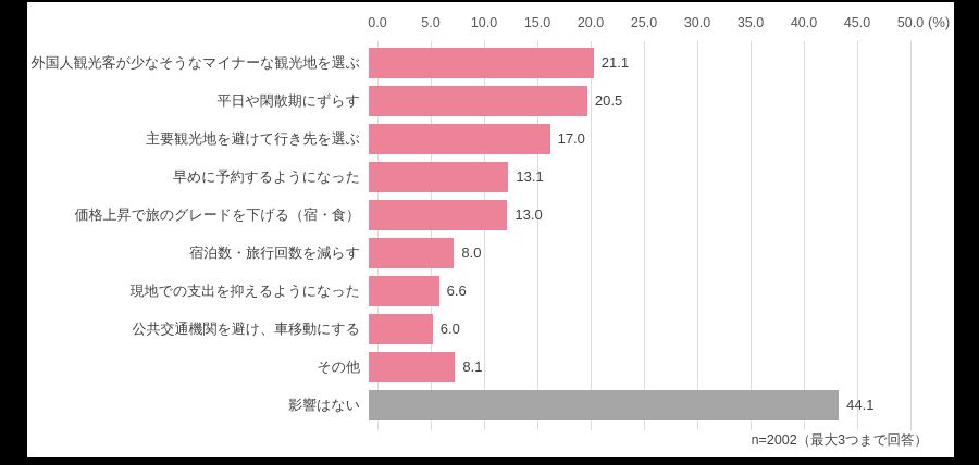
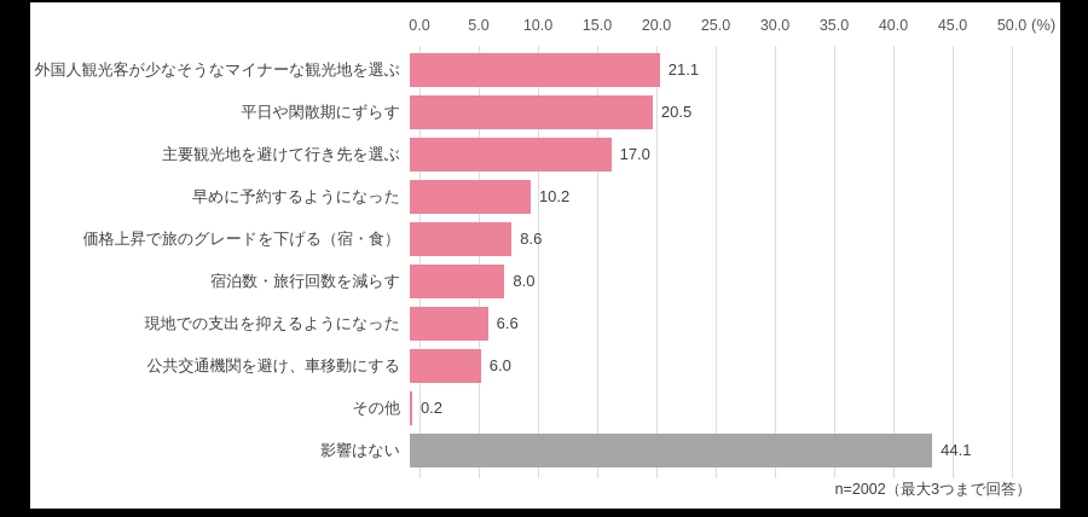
早めに予約するようになった: 13.1 -> 10.2
価格上昇で旅のグレードを下げる（宿・食）: 13.0 -> 8.6
その他: 8.1 -> 0.2
